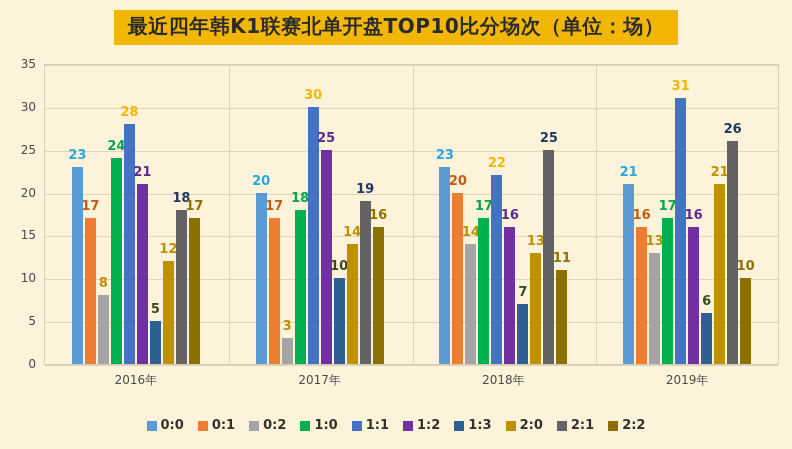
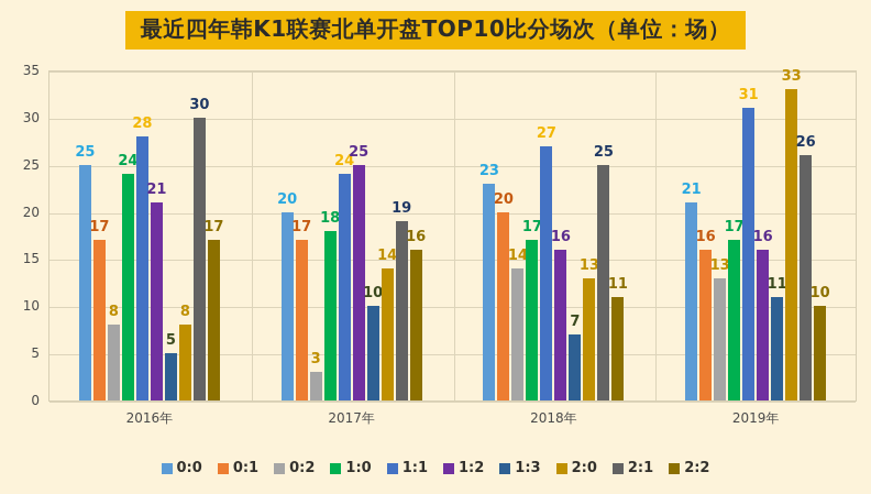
0:0/2016年: 23 -> 25
2:0/2016年: 12 -> 8
2:1/2016年: 18 -> 30
1:1/2017年: 30 -> 24
1:1/2018年: 22 -> 27
1:3/2019年: 6 -> 11
2:0/2019年: 21 -> 33
